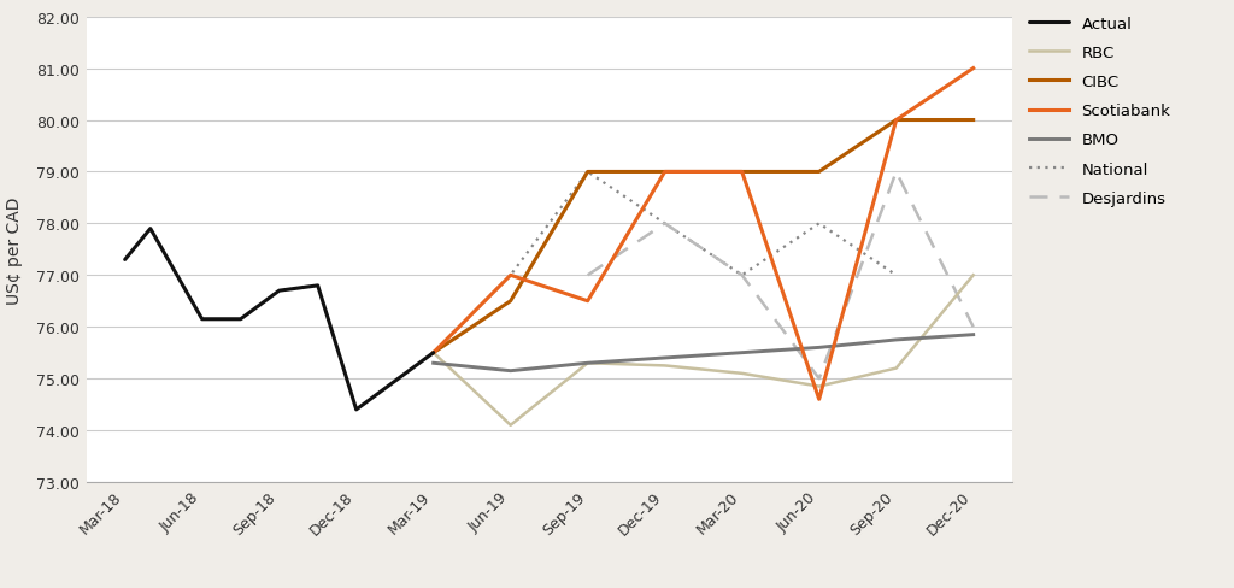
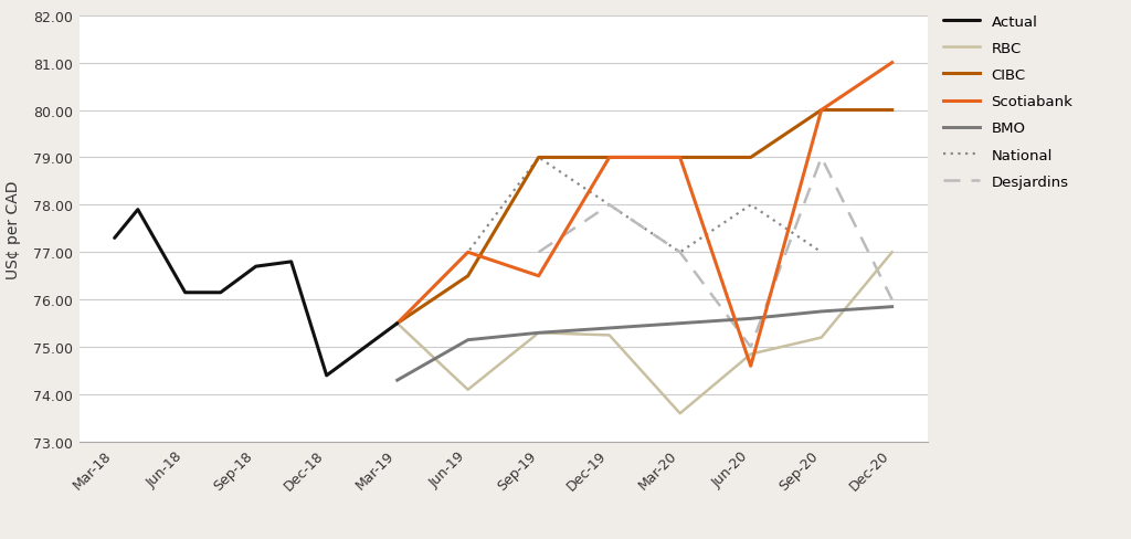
BMO/Mar-19: 75.30 -> 74.30
RBC/Mar-20: 75.10 -> 73.60
